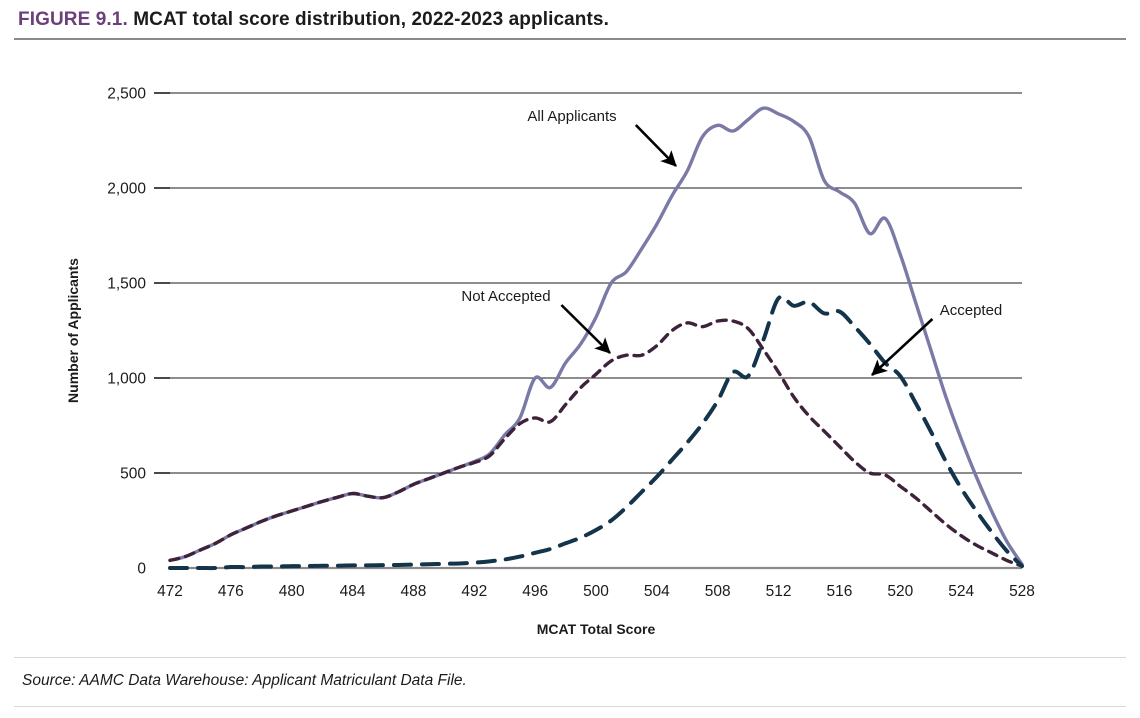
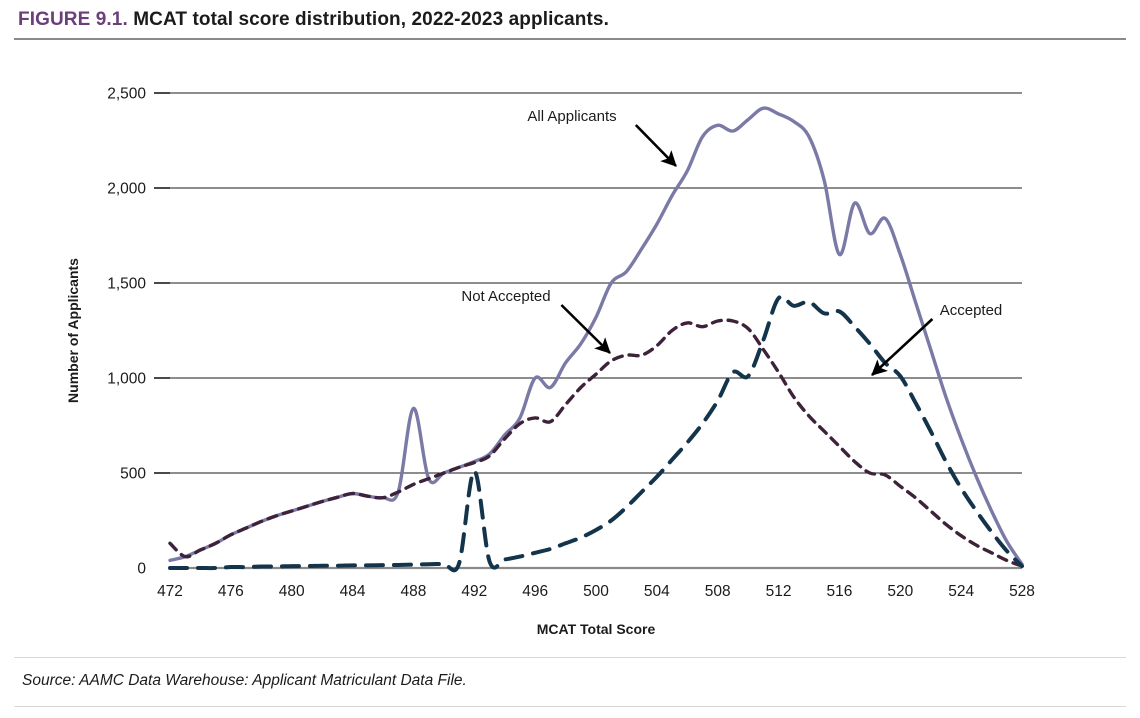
Not Accepted/472: 40 -> 130
All Applicants/488: 440 -> 840
Accepted/492: 30 -> 510
All Applicants/516: 1980 -> 1650
